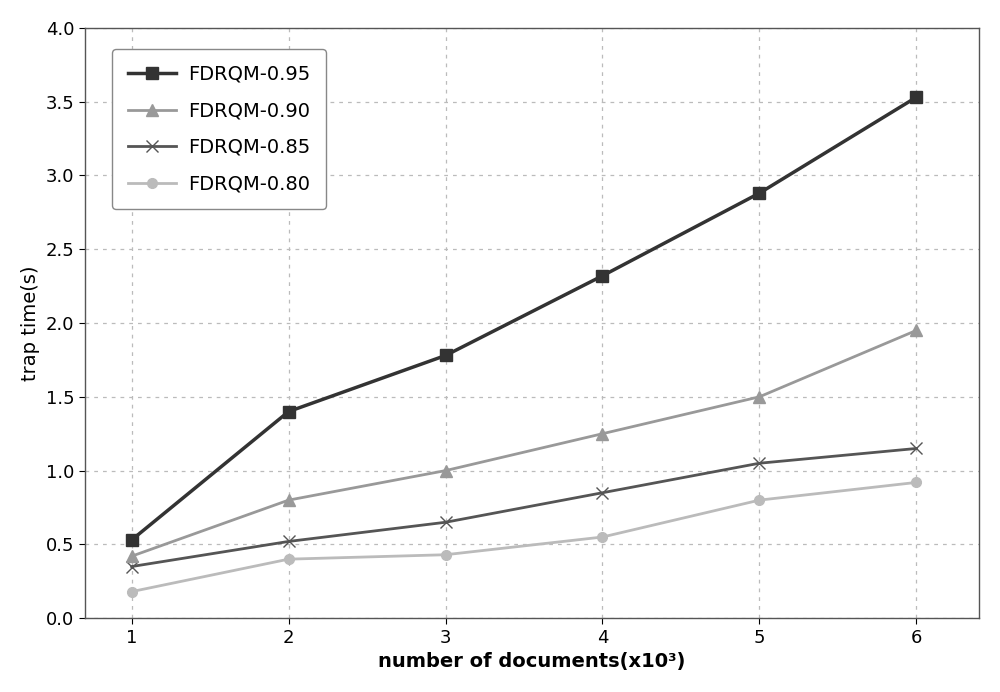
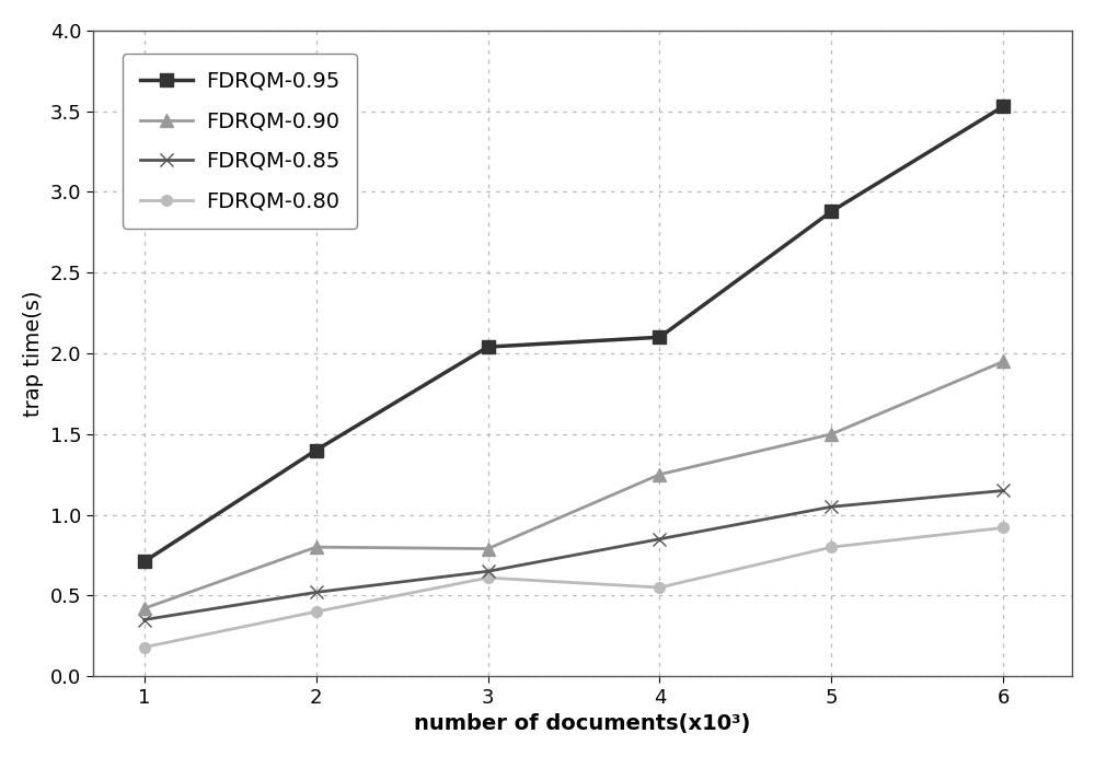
FDRQM-0.95/1: 0.53 -> 0.71
FDRQM-0.95/3: 1.78 -> 2.04
FDRQM-0.90/3: 1.00 -> 0.79
FDRQM-0.80/3: 0.43 -> 0.61
FDRQM-0.95/4: 2.32 -> 2.10
